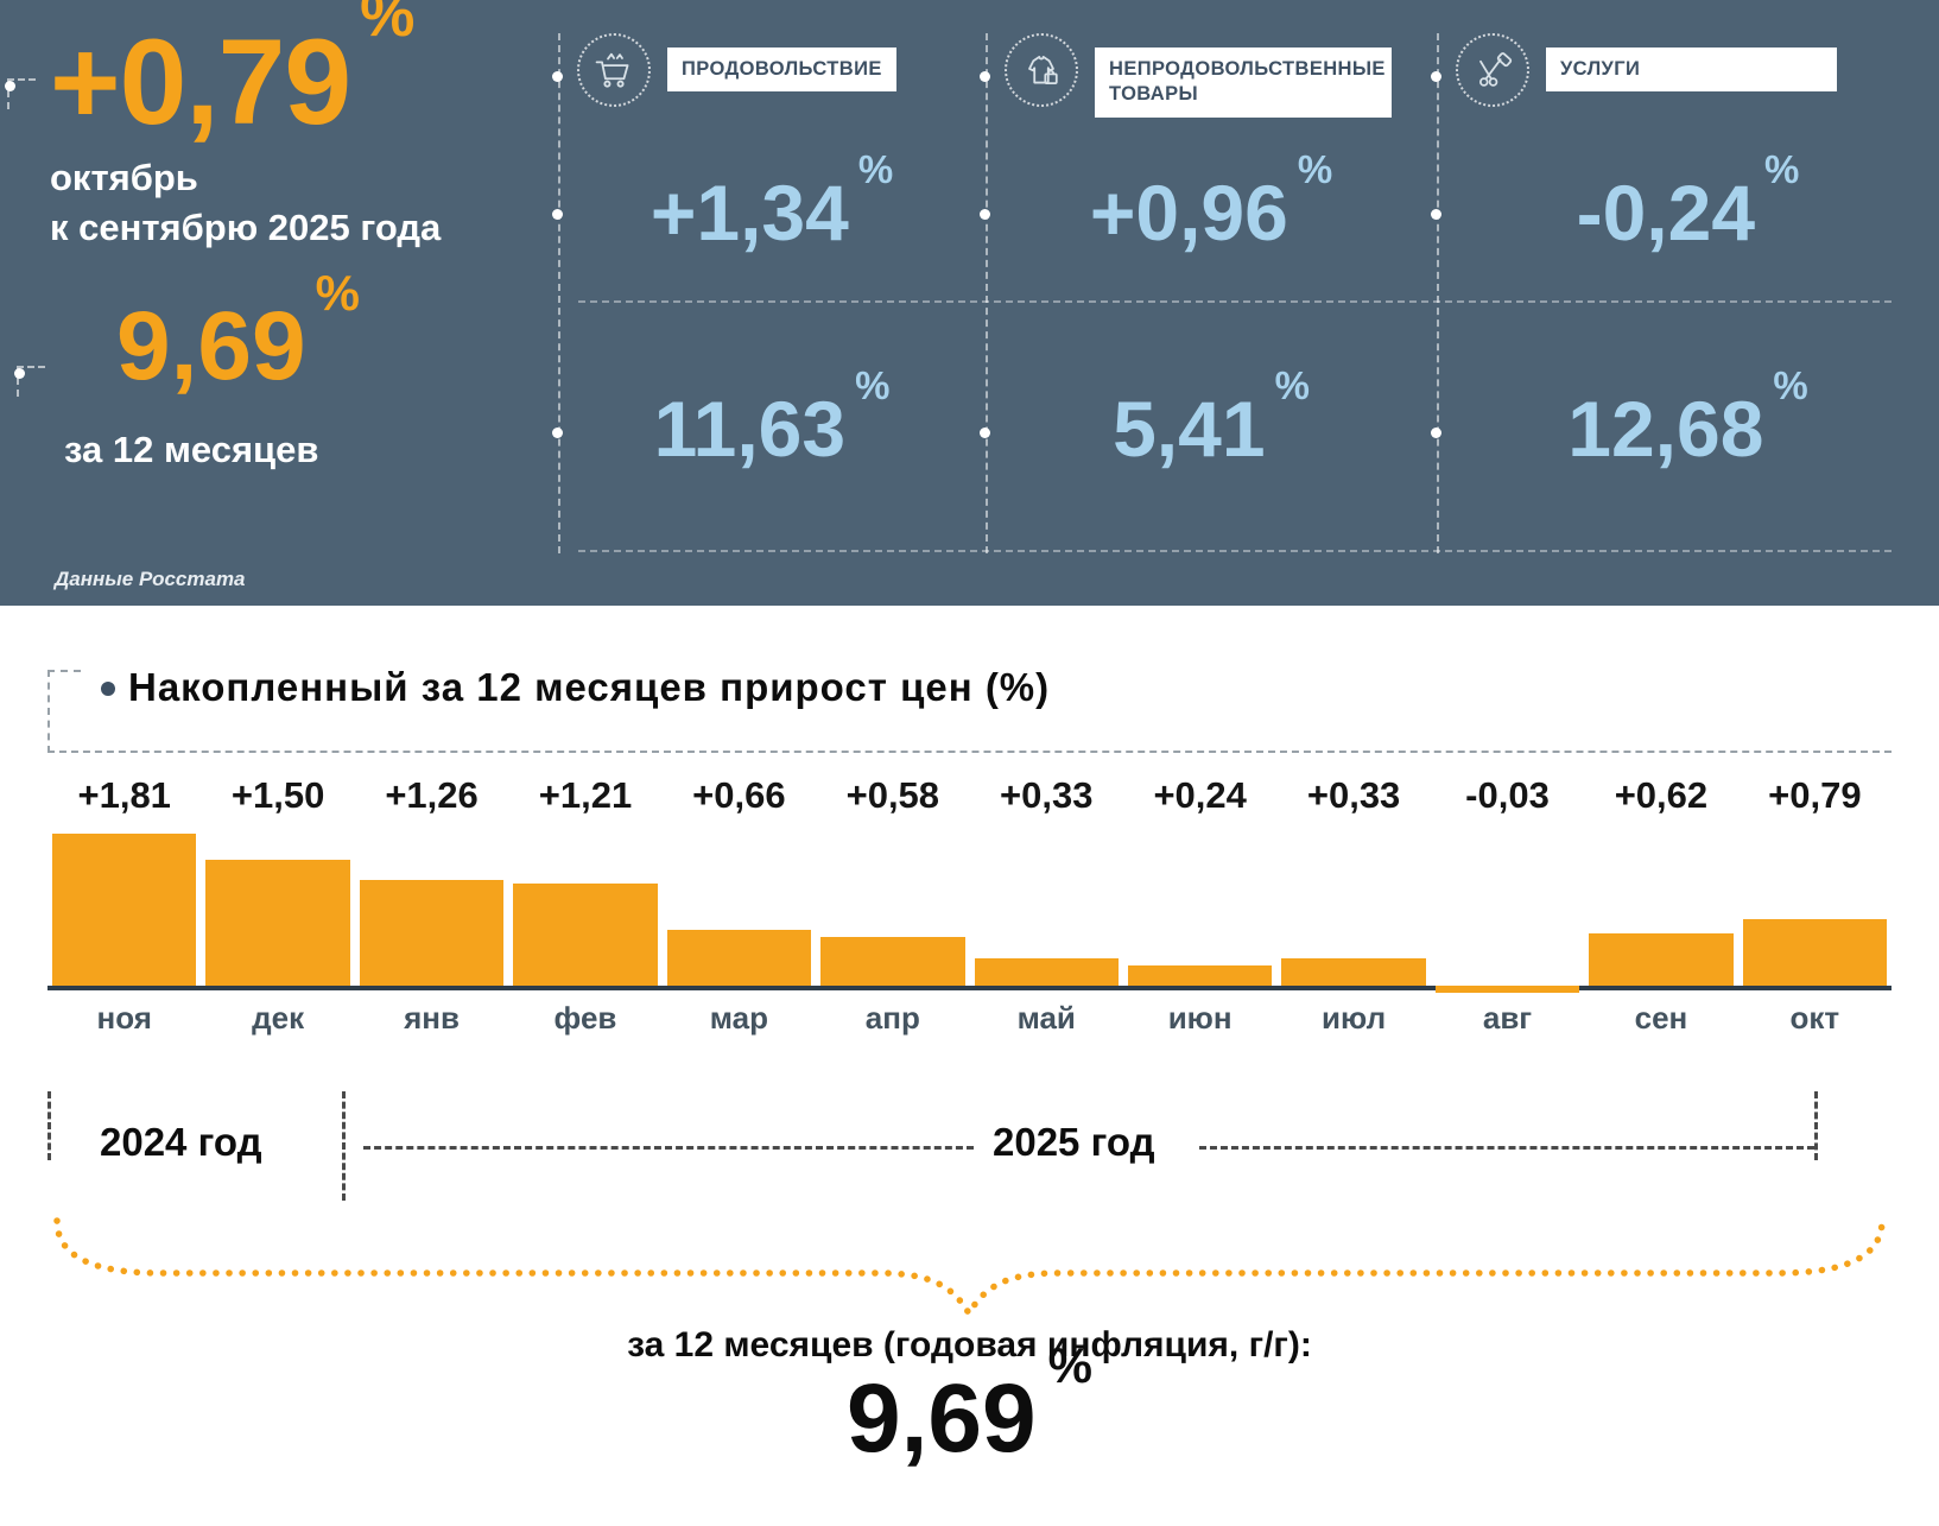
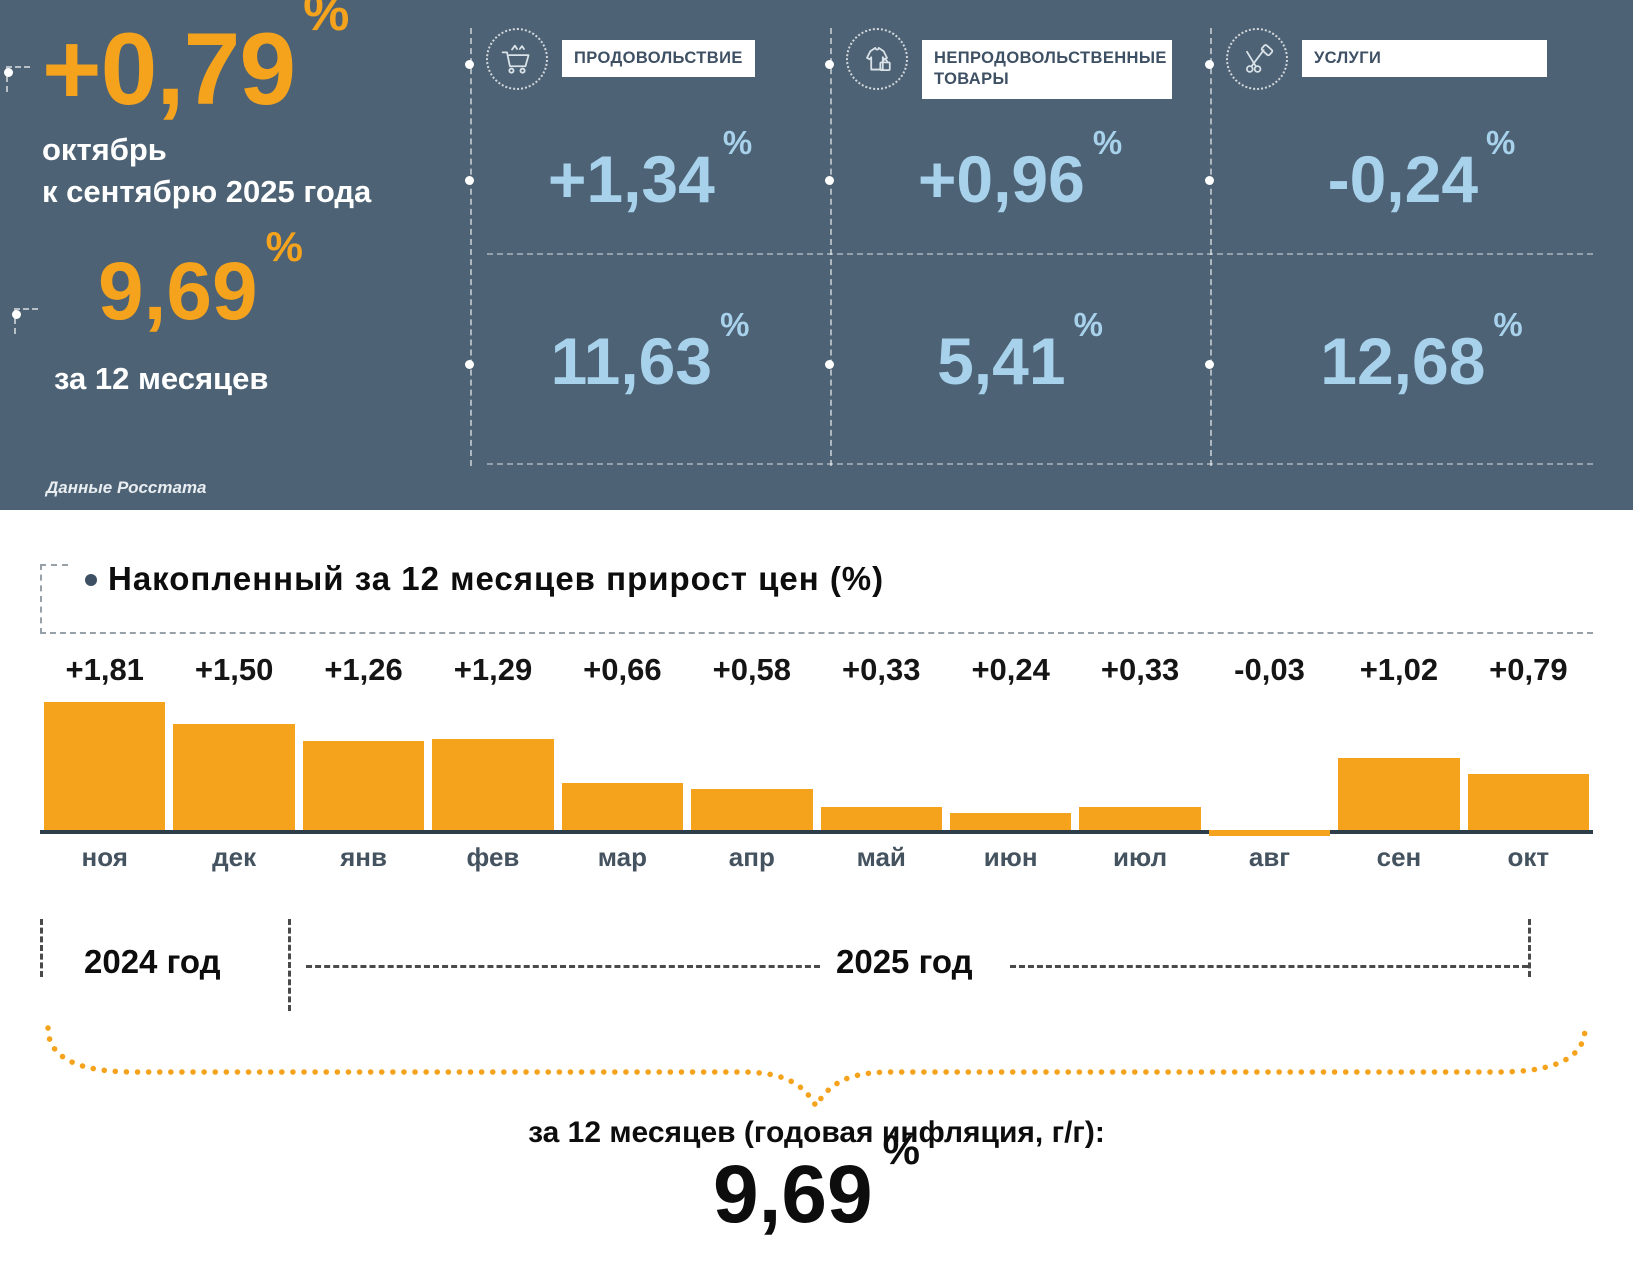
фев: +1,21 -> +1,29
сен: +0,62 -> +1,02
